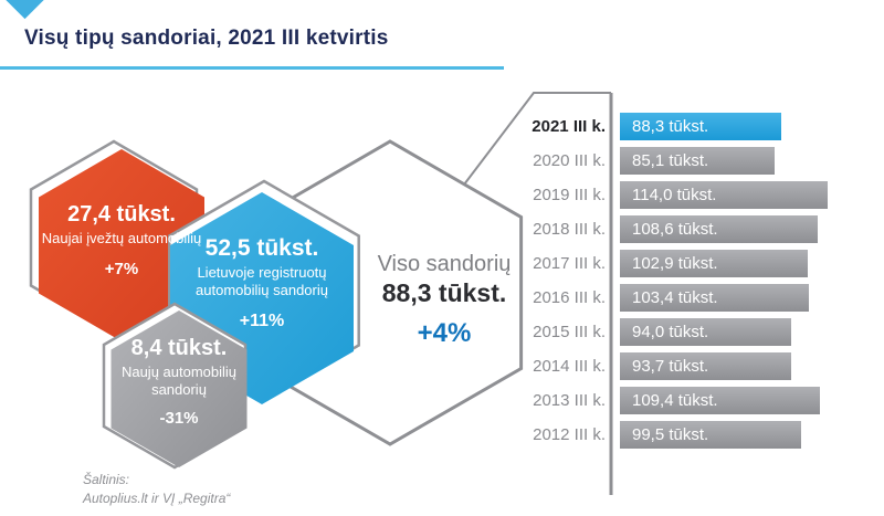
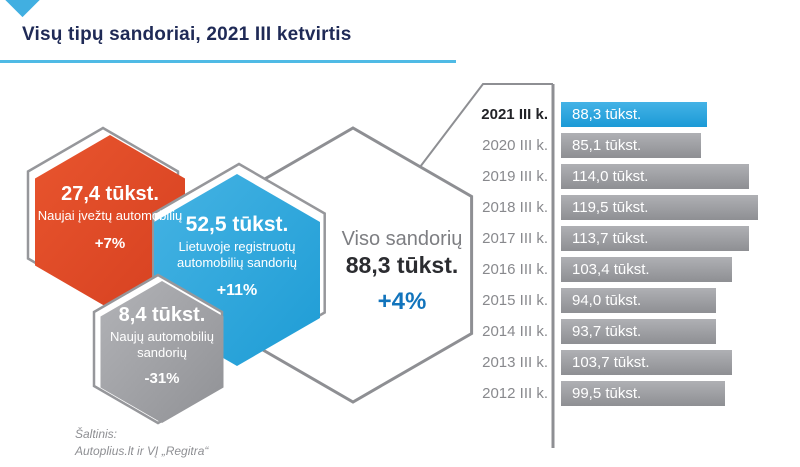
2018 III k.: 108,6 -> 119,5
2017 III k.: 102,9 -> 113,7
2013 III k.: 109,4 -> 103,7
